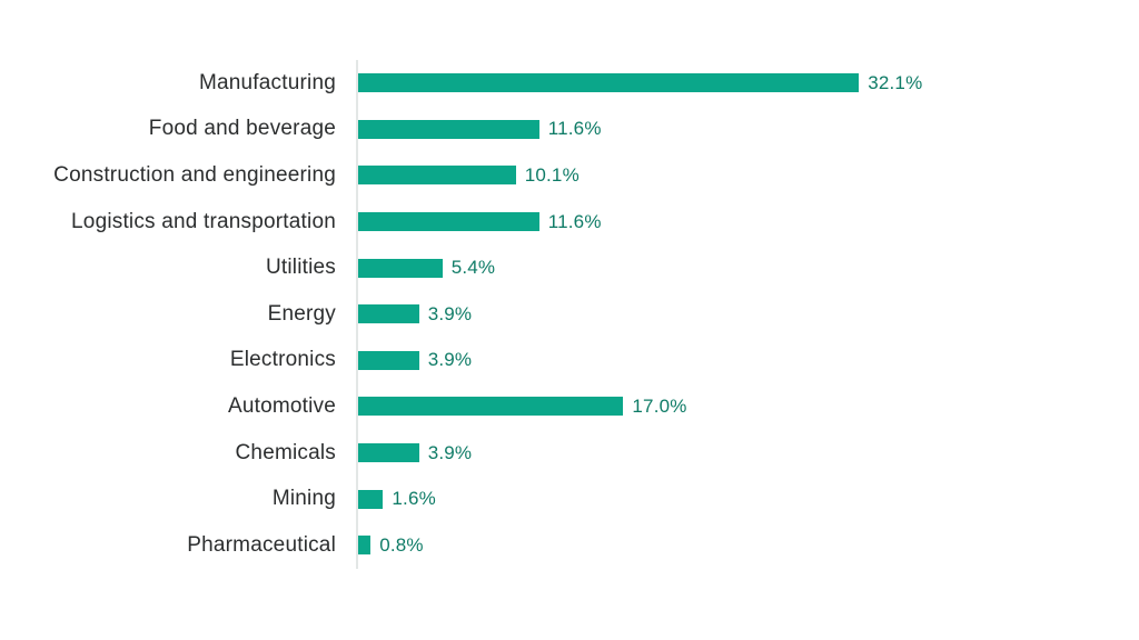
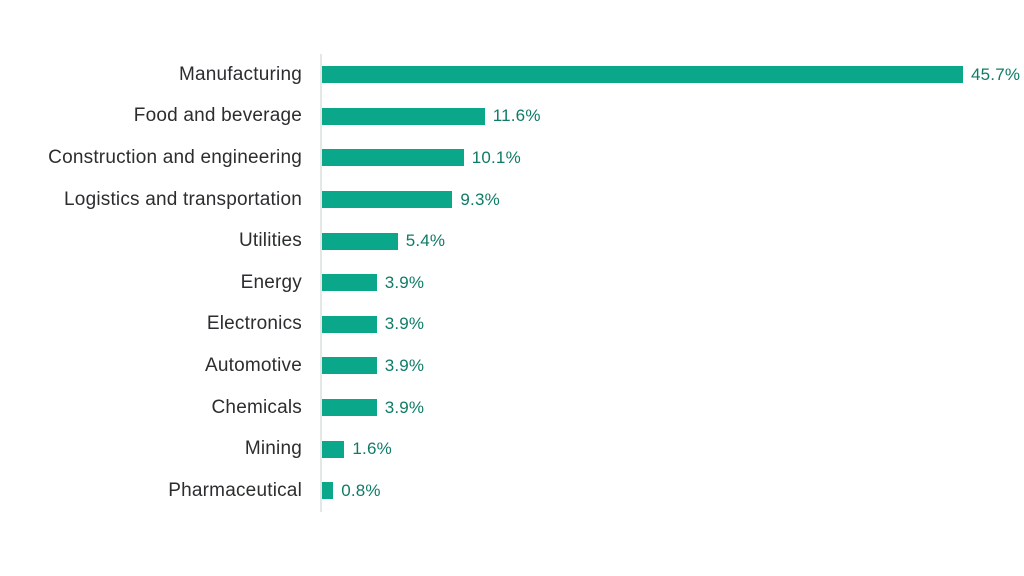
Manufacturing: 32.1% -> 45.7%
Logistics and transportation: 11.6% -> 9.3%
Automotive: 17.0% -> 3.9%
